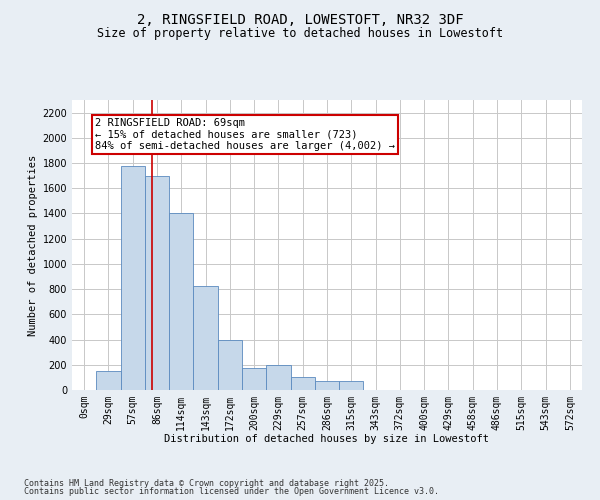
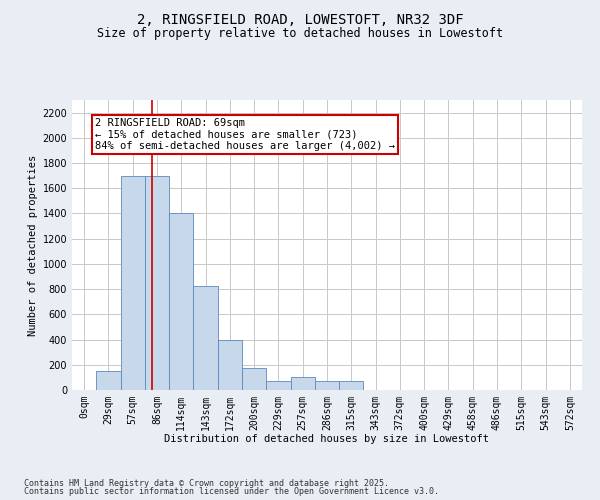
57sqm: 1780 -> 1700
229sqm: 200 -> 80
